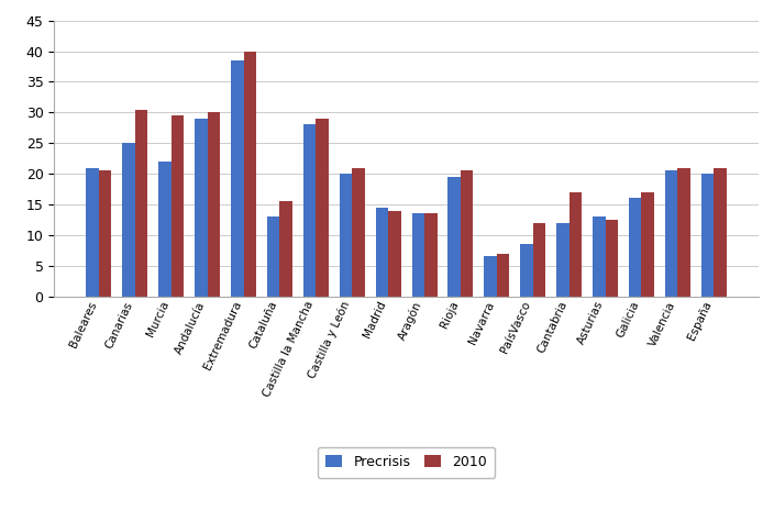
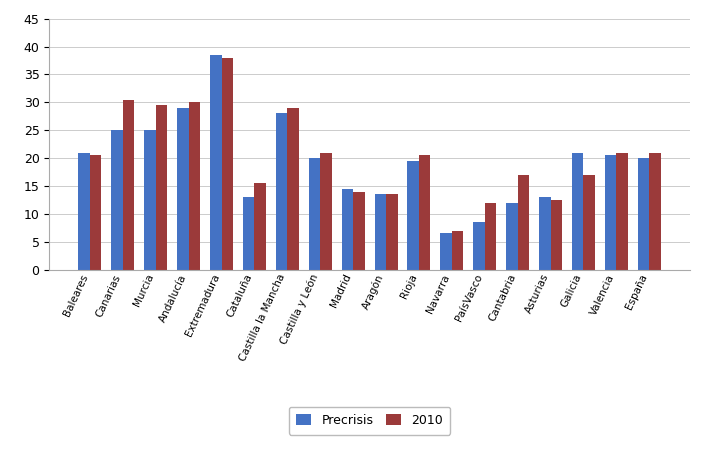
Precrisis/Murcia: 22.0 -> 25.0
2010/Extremadura: 40.0 -> 38.0
Precrisis/Galicia: 16.0 -> 21.0
